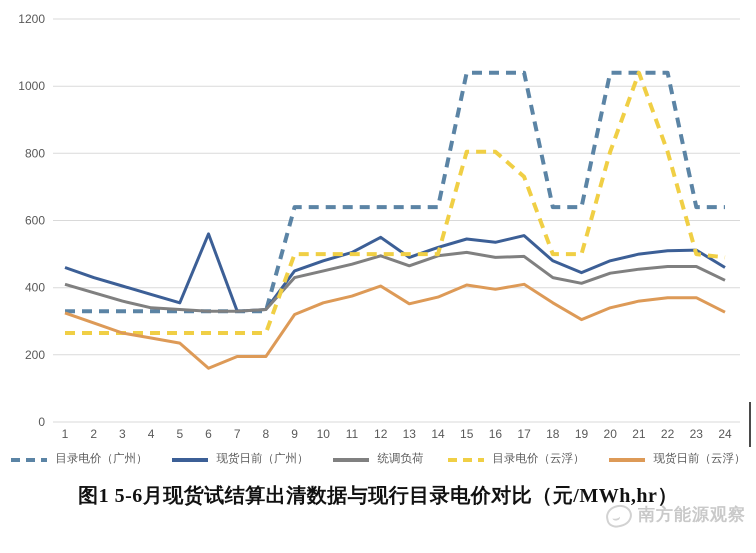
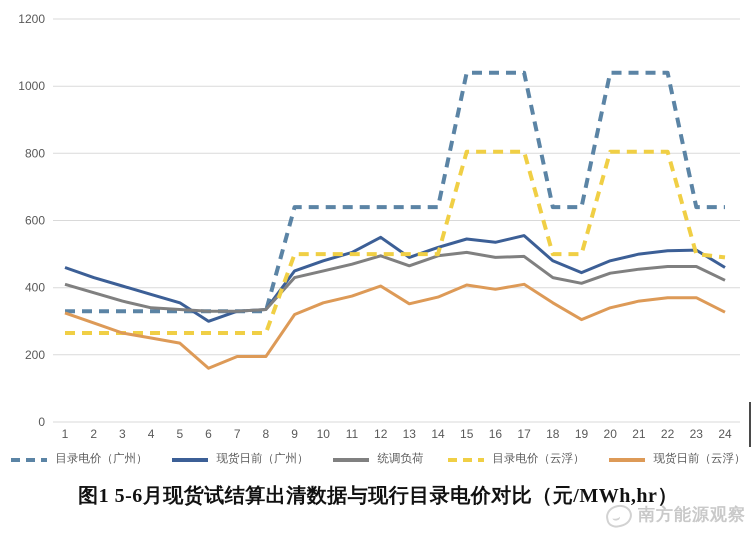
现货日前（广州）/6: 560 -> 300
目录电价（云浮）/17: 730 -> 800
目录电价（云浮）/21: 1040 -> 800
